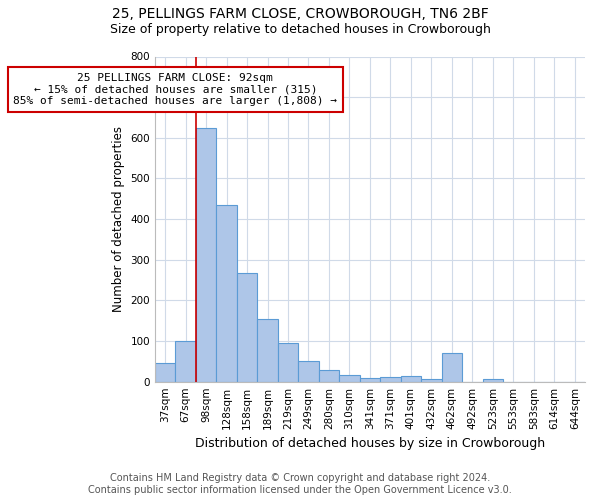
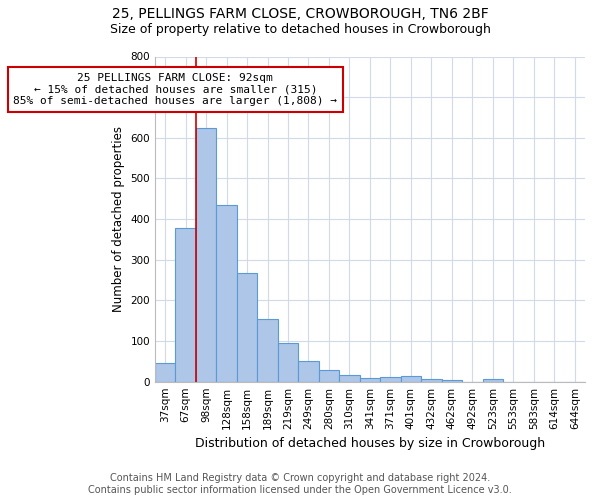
67sqm: 100 -> 378
462sqm: 70 -> 3
